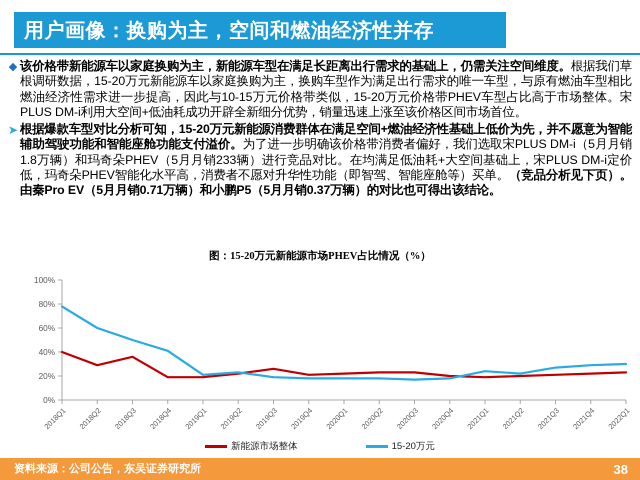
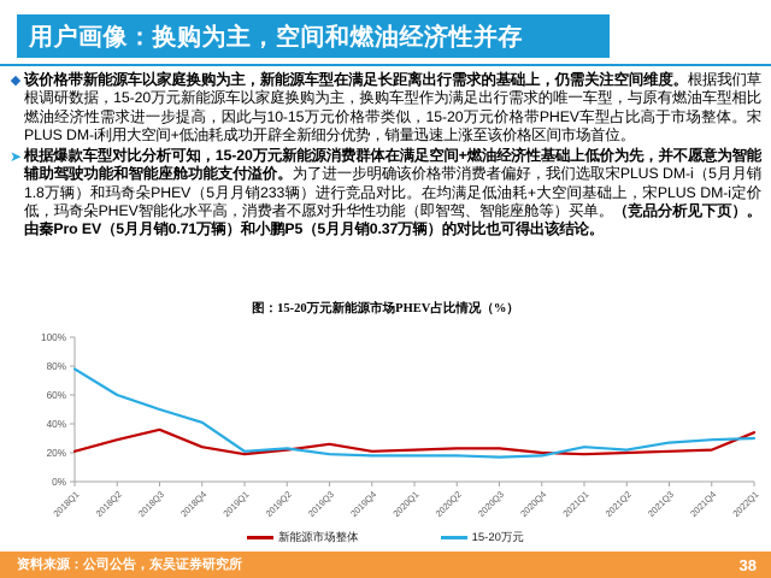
新能源市场整体/2018Q1: 40% -> 21%
新能源市场整体/2018Q4: 19% -> 24%
新能源市场整体/2022Q1: 23% -> 34%
